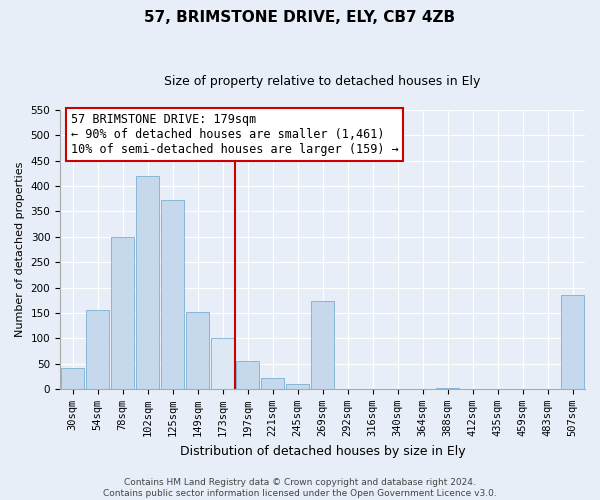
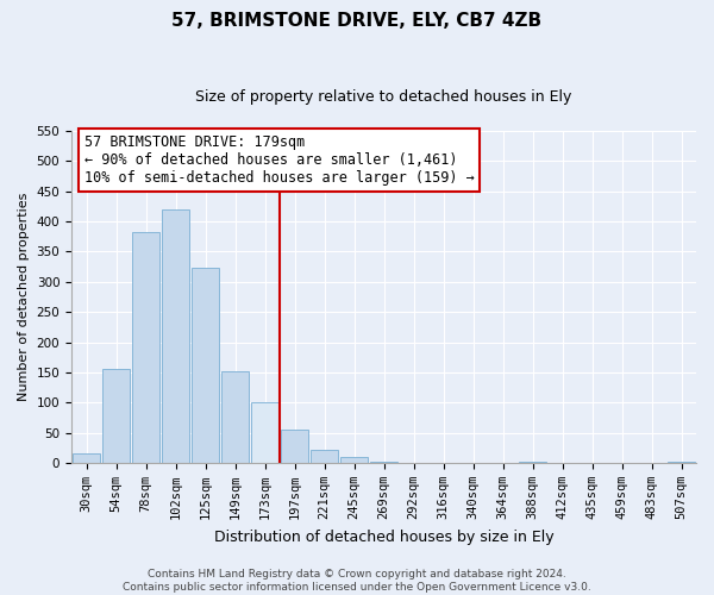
30sqm: 42 -> 15
78sqm: 300 -> 382
125sqm: 372 -> 323
269sqm: 174 -> 2
507sqm: 186 -> 2
